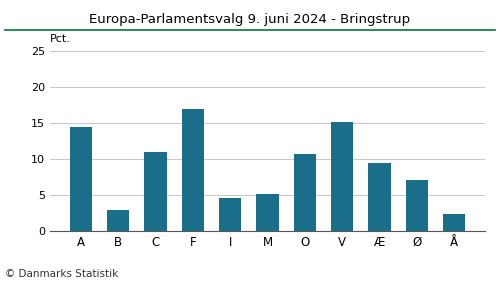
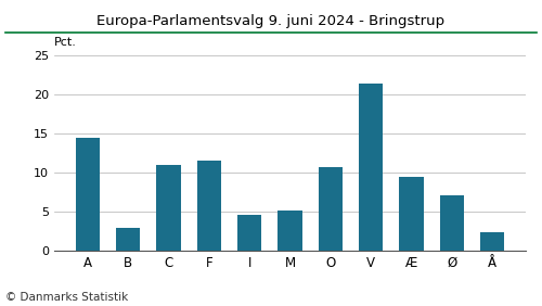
F: 17.0 -> 11.5
V: 15.2 -> 21.4
